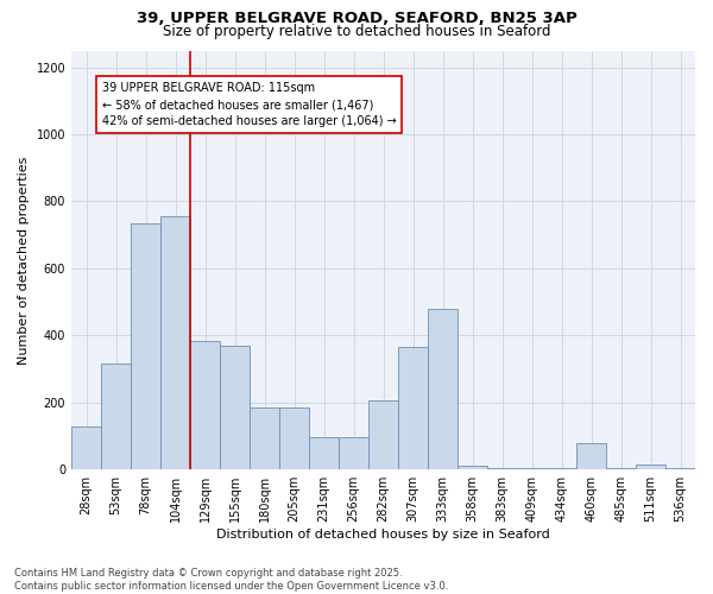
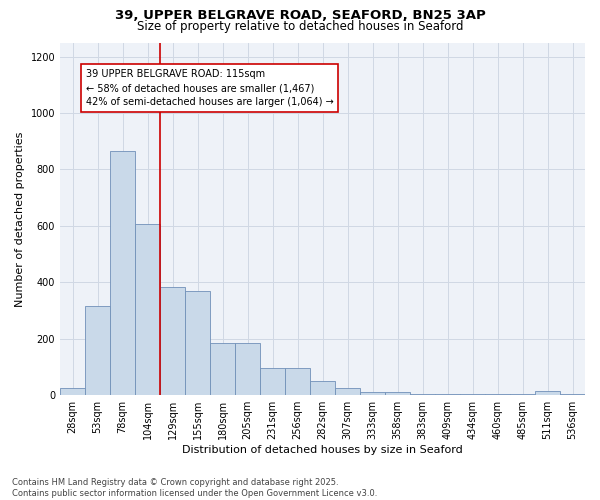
28sqm: 130 -> 25
78sqm: 735 -> 865
104sqm: 755 -> 605
282sqm: 205 -> 50
307sqm: 365 -> 25
333sqm: 480 -> 12
460sqm: 80 -> 5
